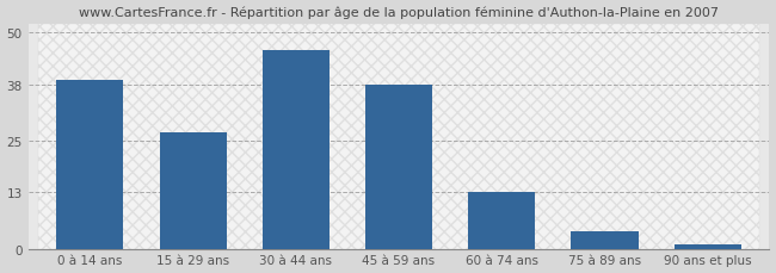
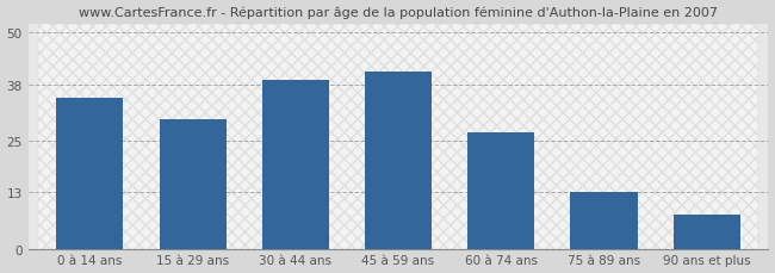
0 à 14 ans: 39 -> 35
15 à 29 ans: 27 -> 30
30 à 44 ans: 46 -> 39
45 à 59 ans: 38 -> 41
60 à 74 ans: 13 -> 27
75 à 89 ans: 4 -> 13
90 ans et plus: 1 -> 8
